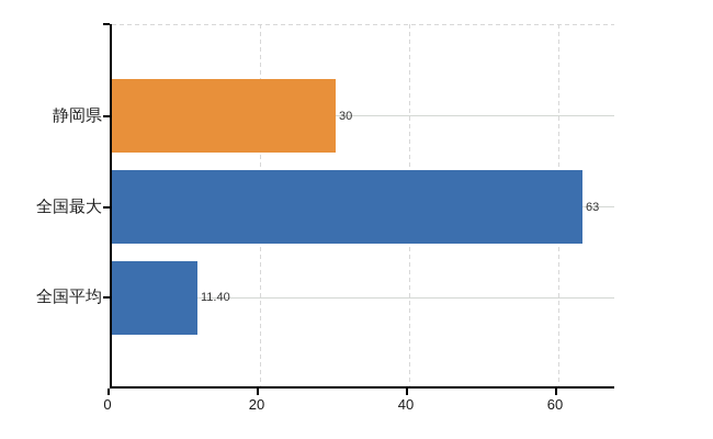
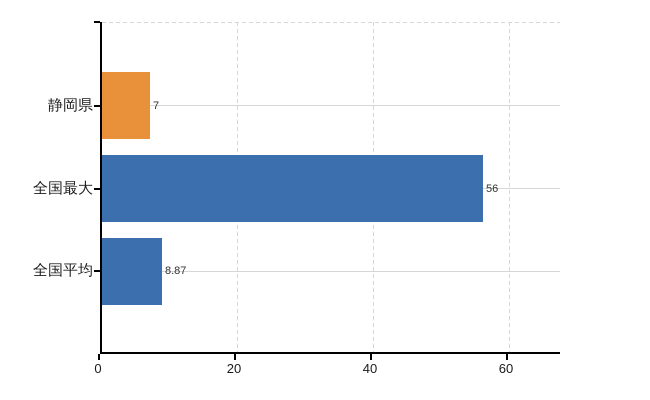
静岡県: 30 -> 7
全国最大: 63 -> 56
全国平均: 11.40 -> 8.87
